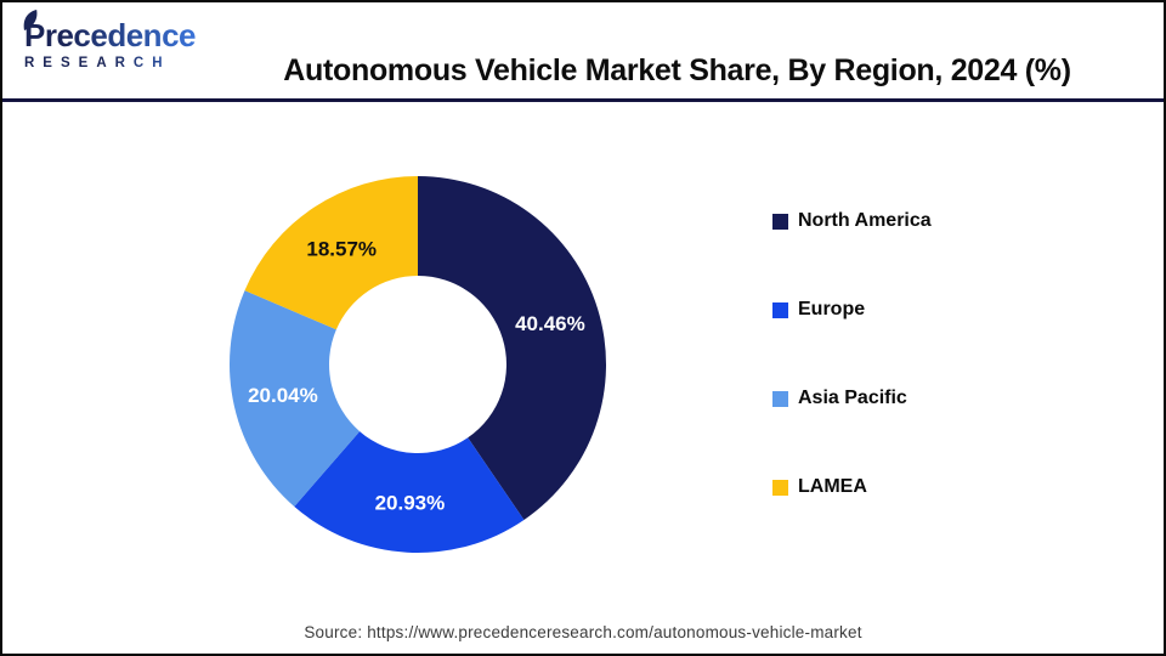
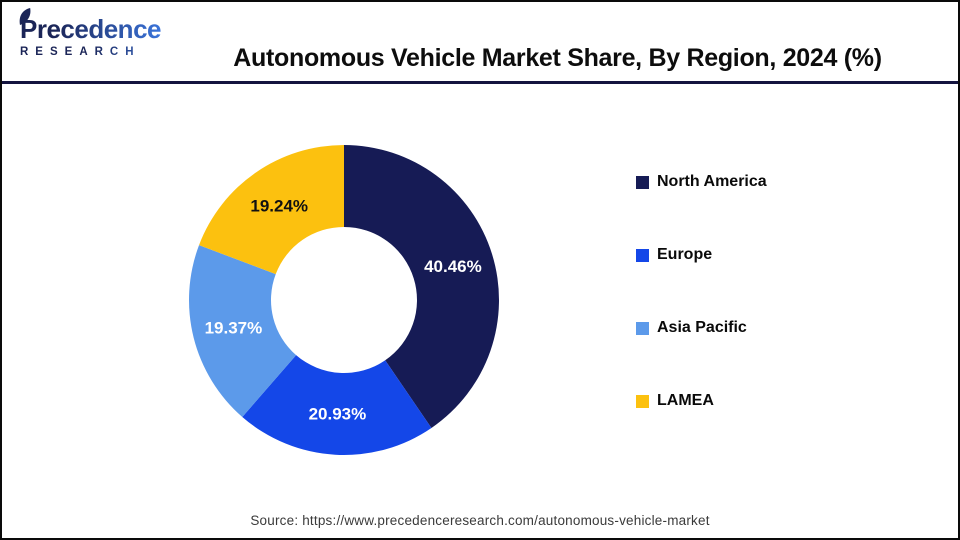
Asia Pacific: 20.04% -> 19.37%
LAMEA: 18.57% -> 19.24%
